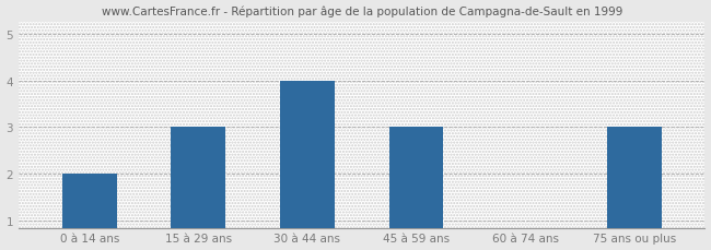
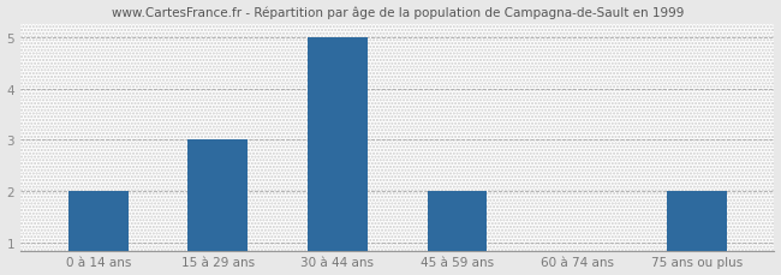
30 à 44 ans: 4.00 -> 5.00
45 à 59 ans: 3.00 -> 2.00
75 ans ou plus: 3.00 -> 2.00
